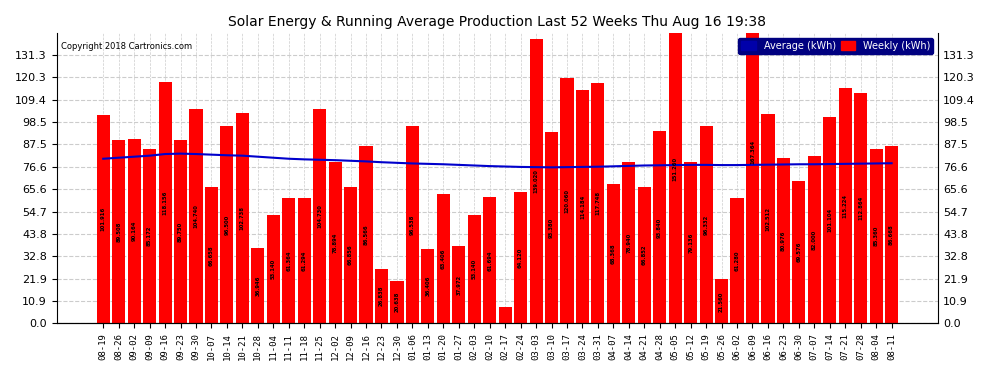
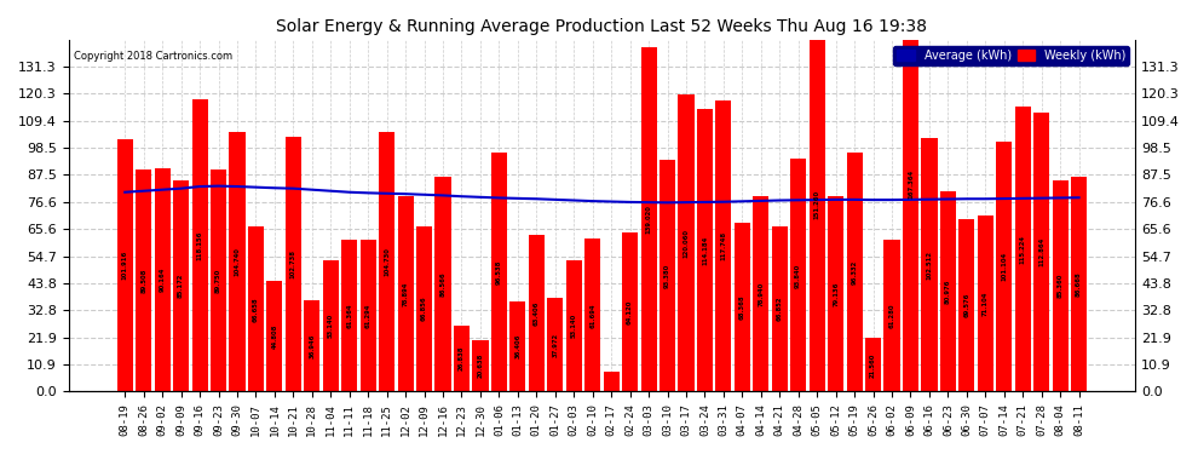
Weekly (kWh)/10-14: 96.5 -> 44.8
Weekly (kWh)/07-07: 82.0 -> 71.1
